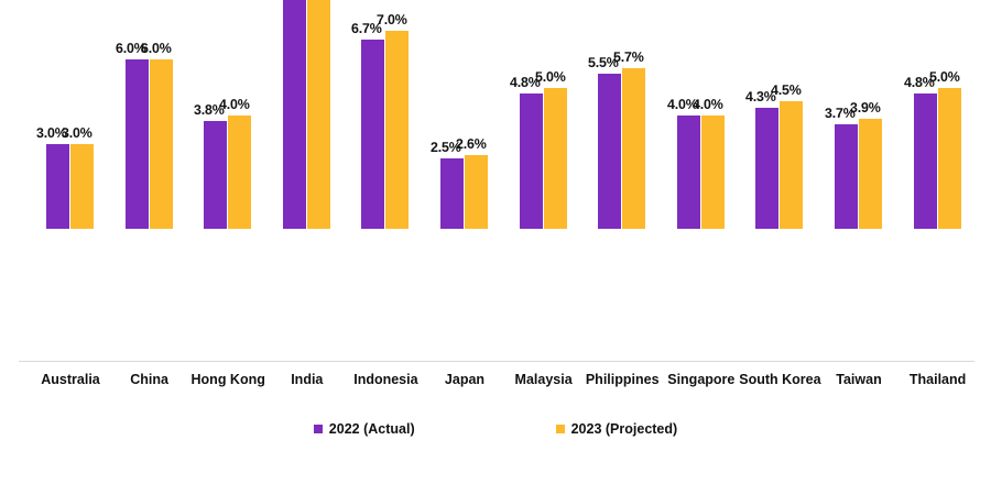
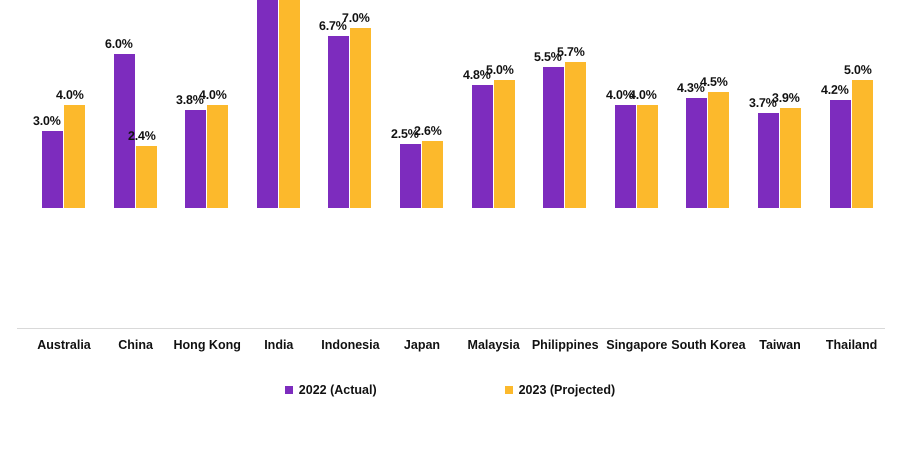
2023 (Projected)/Australia: 3.0% -> 4.0%
2023 (Projected)/China: 6.0% -> 2.4%
2022 (Actual)/Thailand: 4.8% -> 4.2%
